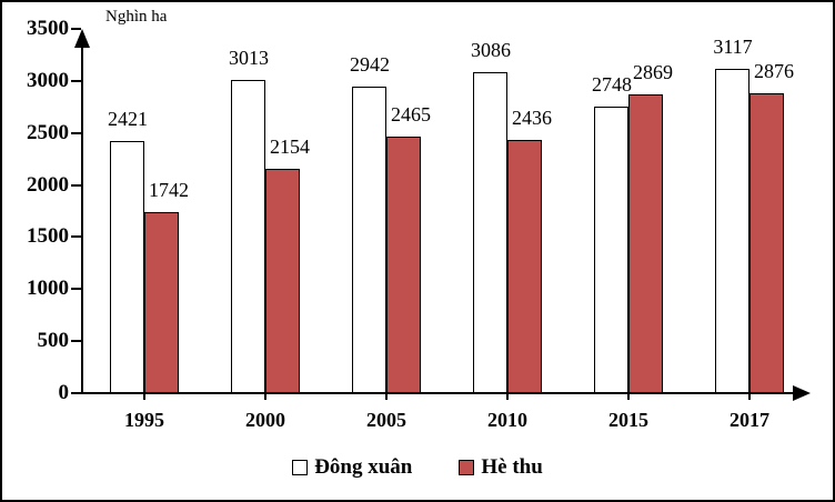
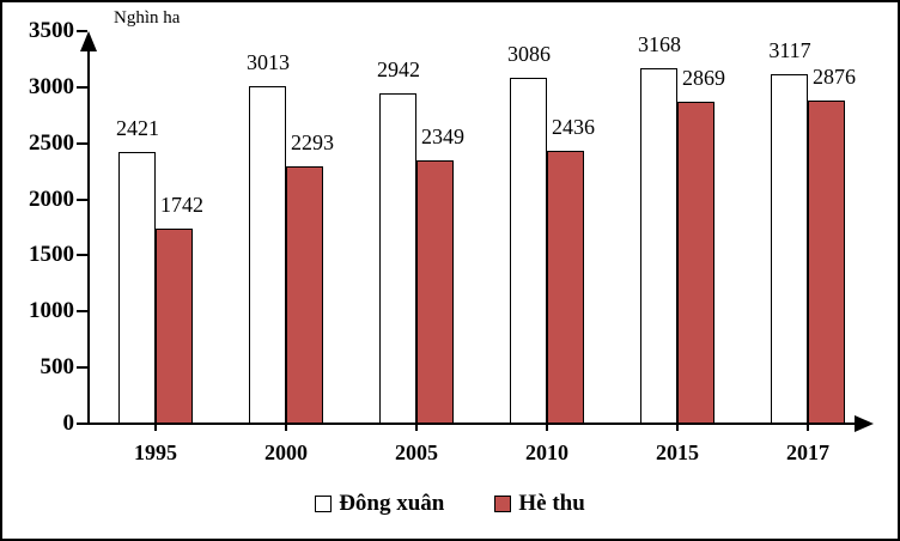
Hè thu/2000: 2154 -> 2293
Hè thu/2005: 2465 -> 2349
Đông xuân/2015: 2748 -> 3168
